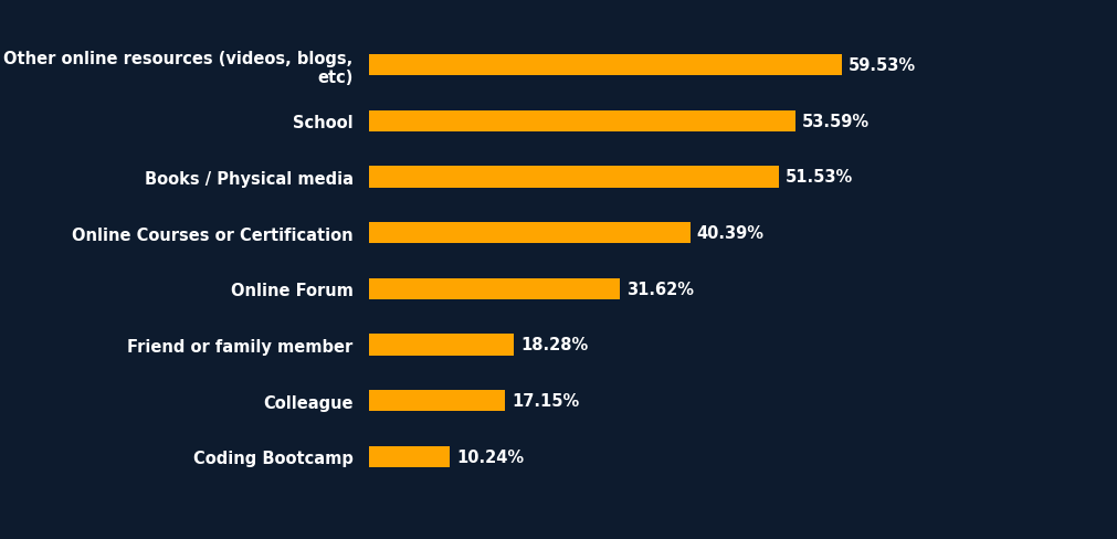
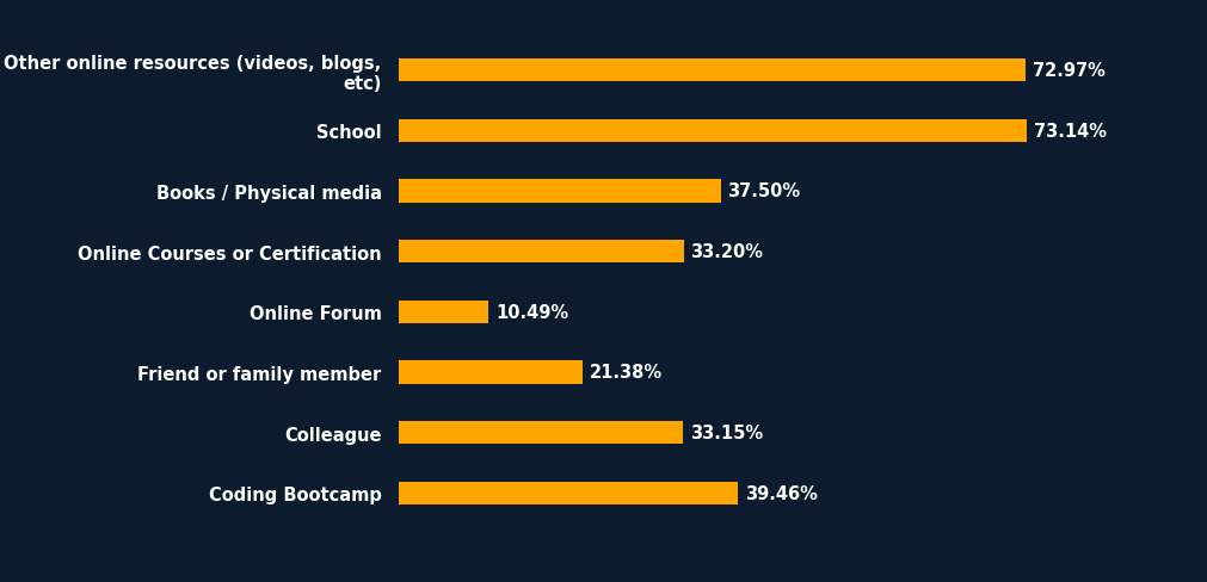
Other online resources (videos, blogs, etc): 59.53% -> 72.97%
School: 53.59% -> 73.14%
Books / Physical media: 51.53% -> 37.50%
Online Courses or Certification: 40.39% -> 33.20%
Online Forum: 31.62% -> 10.49%
Friend or family member: 18.28% -> 21.38%
Colleague: 17.15% -> 33.15%
Coding Bootcamp: 10.24% -> 39.46%
